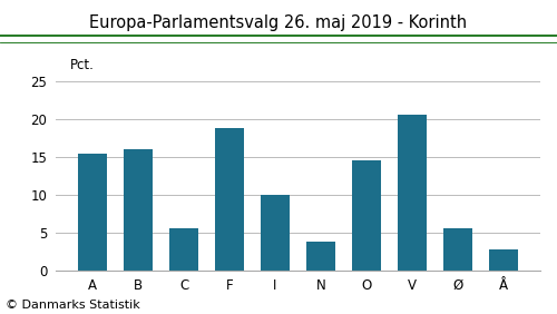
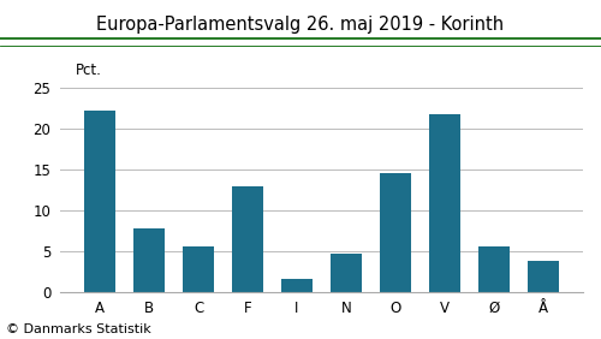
A: 15.4 -> 22.2
B: 16.0 -> 7.8
F: 18.8 -> 13.0
I: 10.0 -> 1.6
N: 3.8 -> 4.7
V: 20.6 -> 21.8
Å: 2.8 -> 3.7
